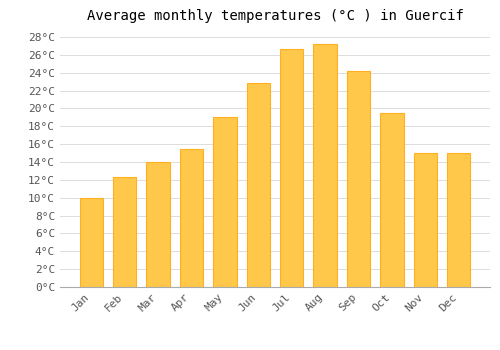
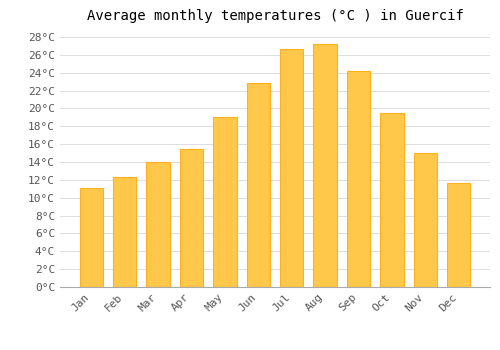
Jan: 10.0°C -> 11.1°C
Dec: 15.0°C -> 11.6°C
